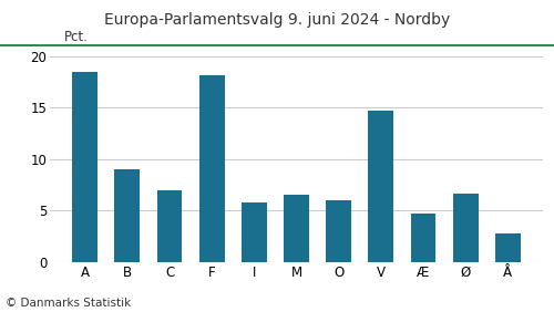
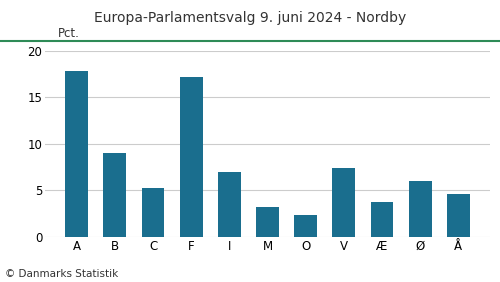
A: 18.5 -> 17.8
C: 7.0 -> 5.2
F: 18.1 -> 17.2
I: 5.8 -> 7.0
M: 6.5 -> 3.2
O: 6.0 -> 2.4
V: 14.7 -> 7.4
Æ: 4.7 -> 3.8
Ø: 6.6 -> 6.0
Å: 2.8 -> 4.6
